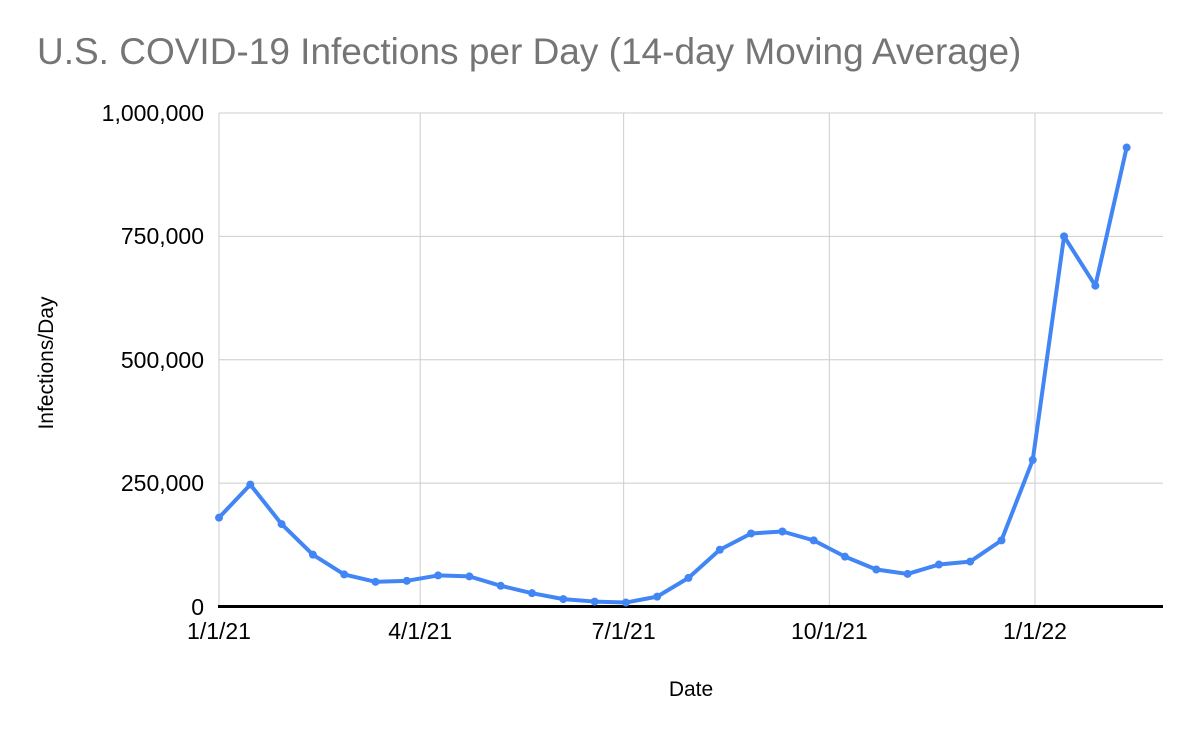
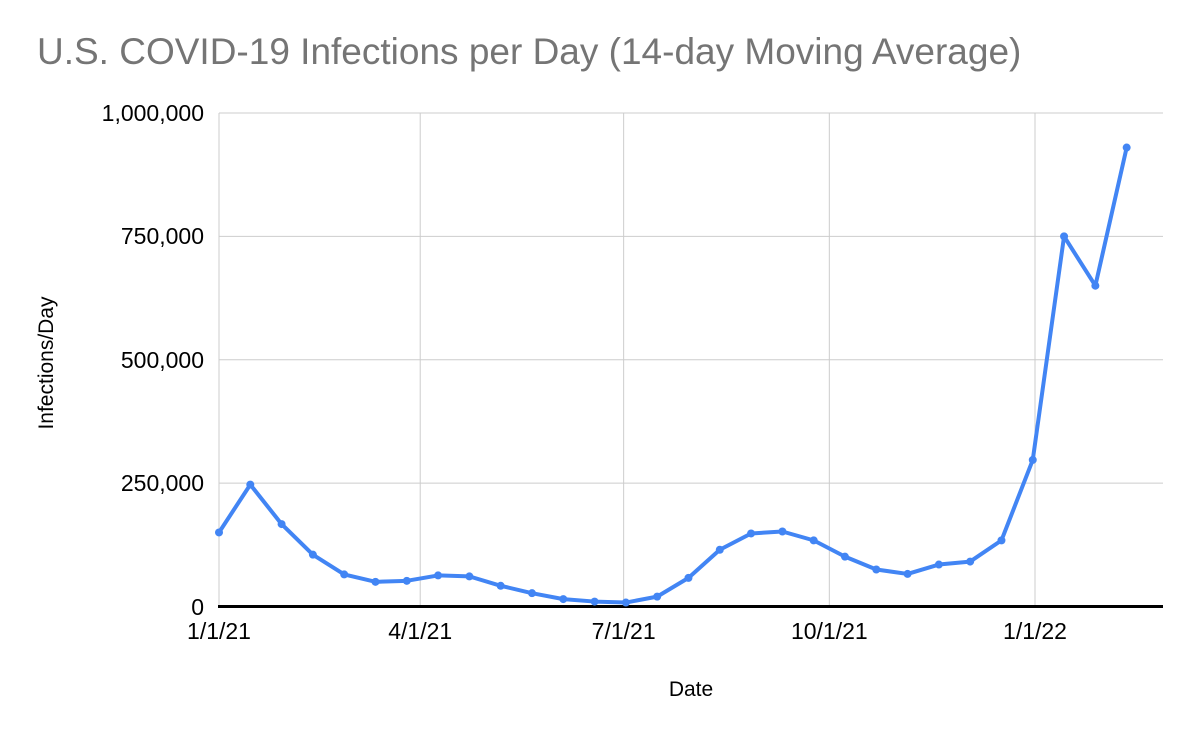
1/1/21: 180000 -> 150000
